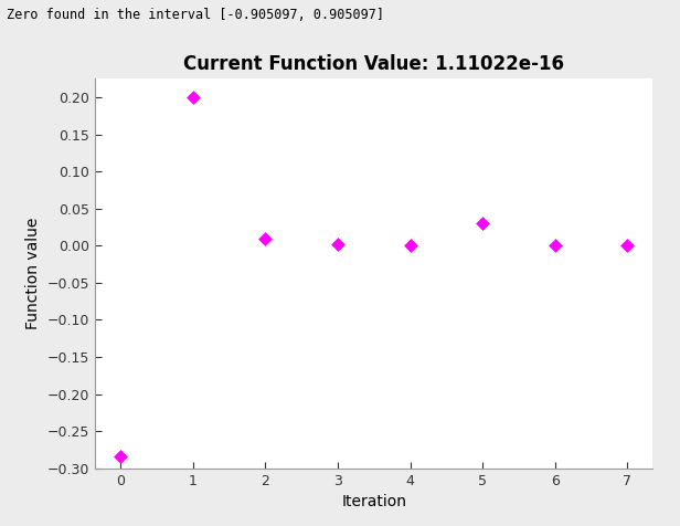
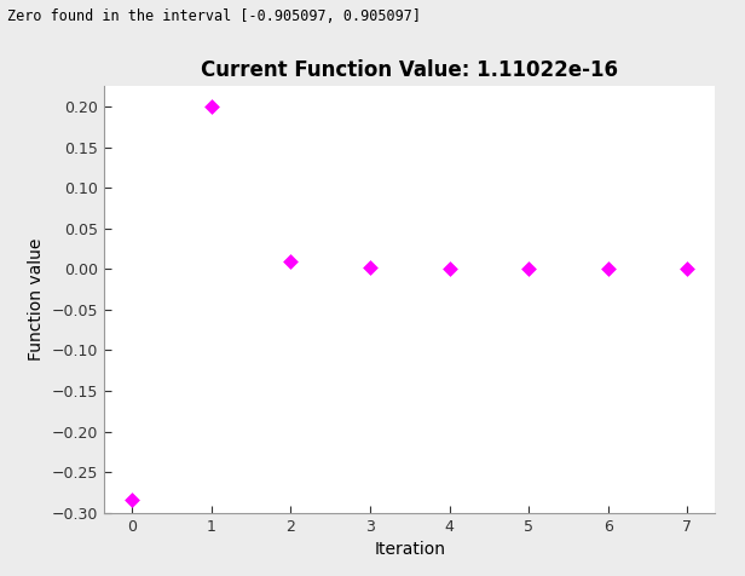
5: 0.030 -> 0.000
